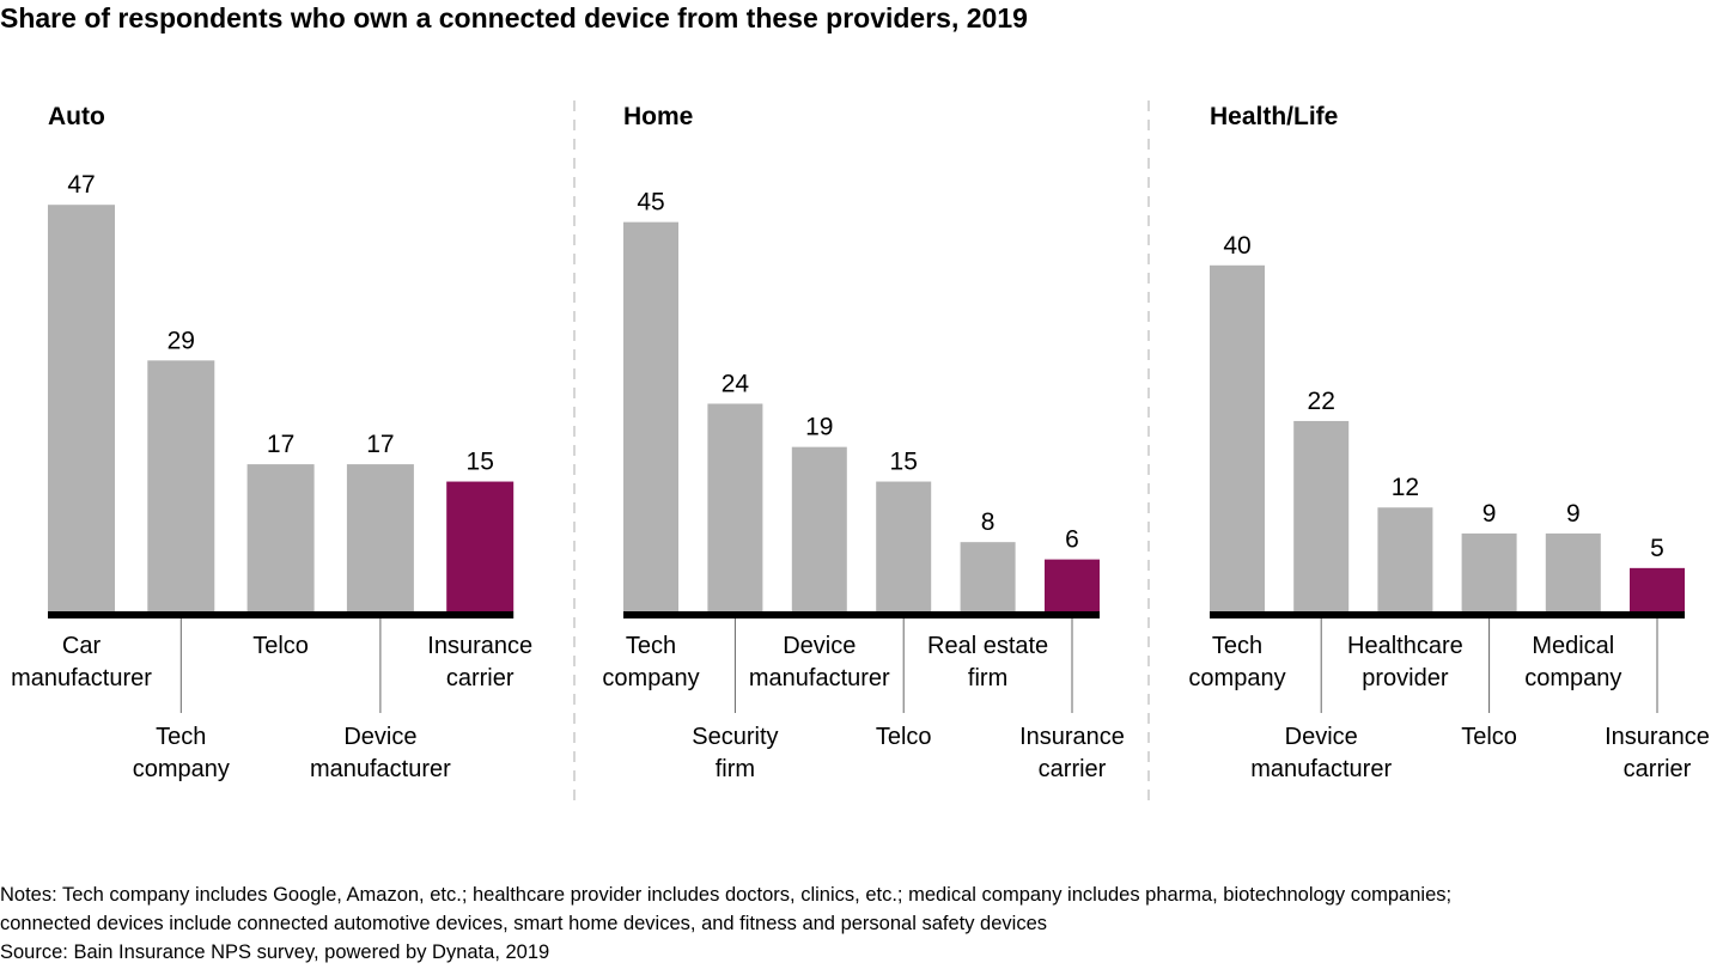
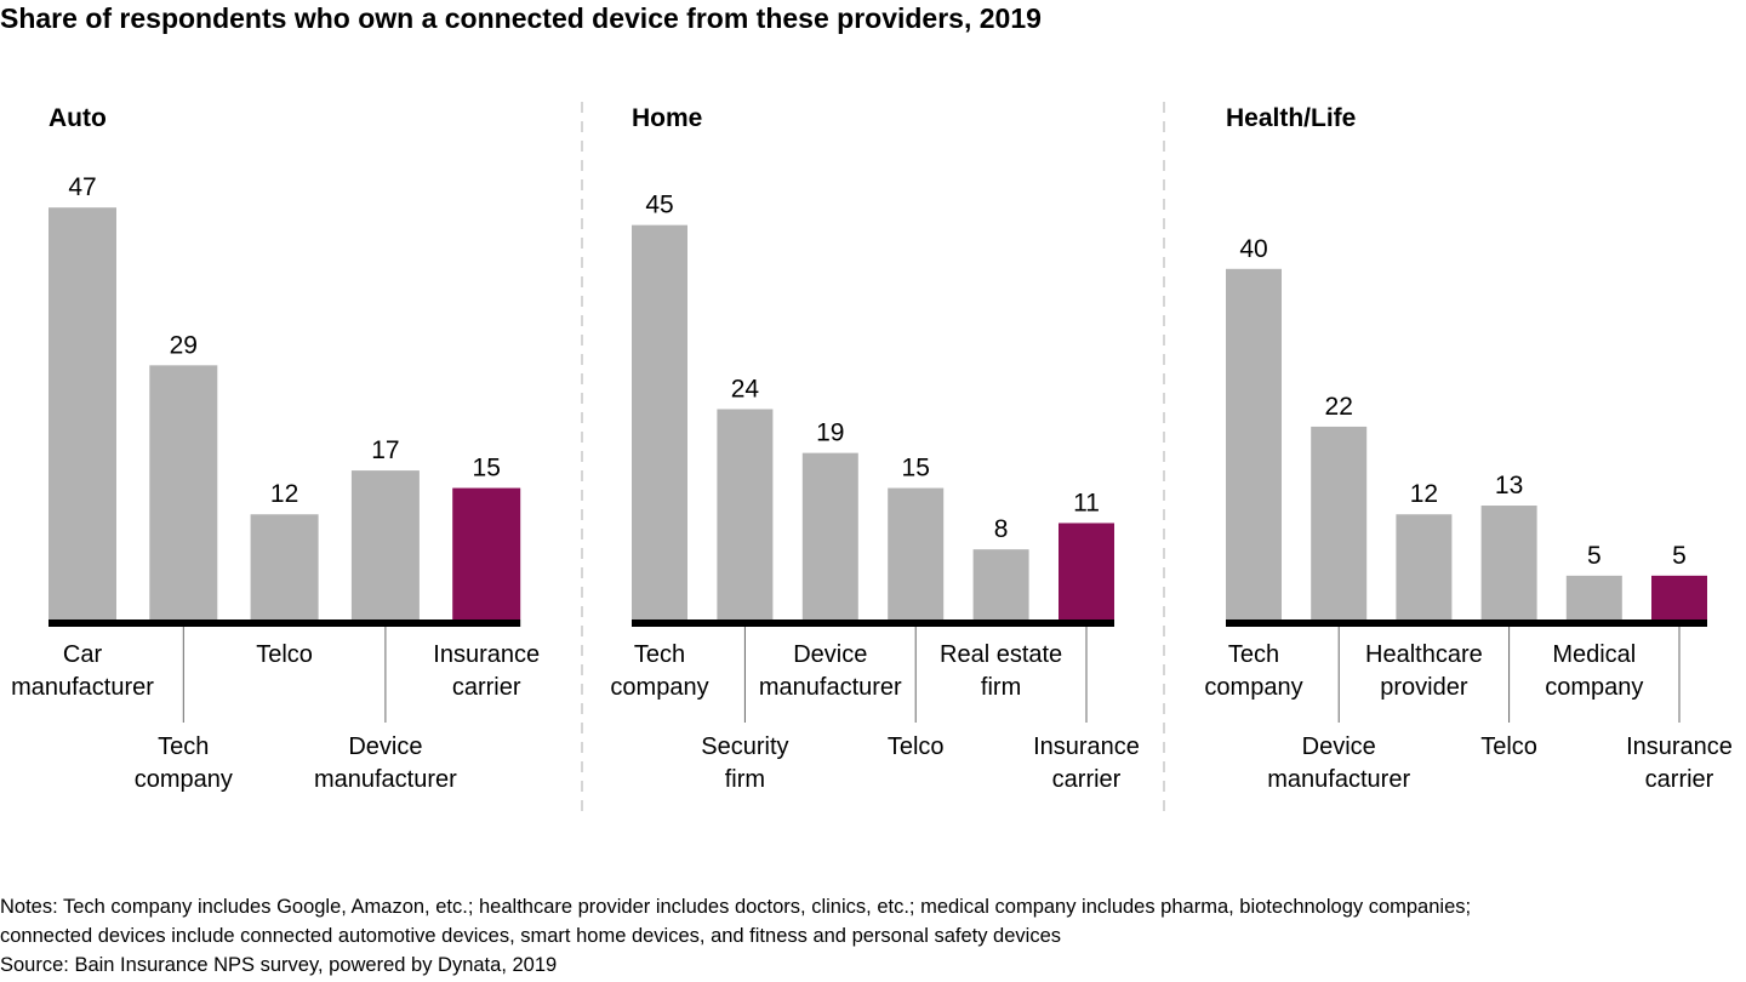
Auto/Telco: 17 -> 12
Home/Insurance carrier: 6 -> 11
Health/Life/Telco: 9 -> 13
Health/Life/Medical company: 9 -> 5
